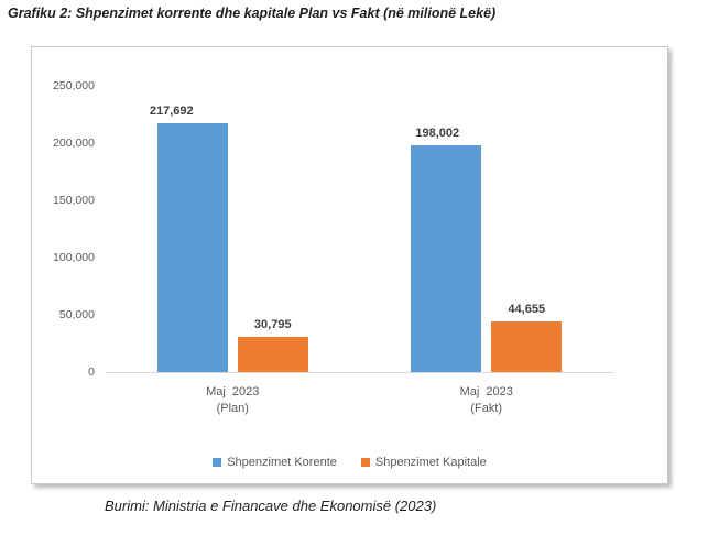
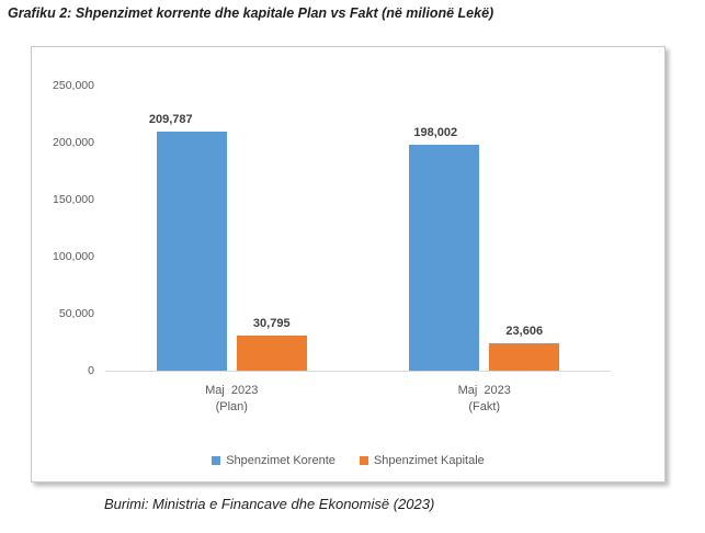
Shpenzimet Korente/Maj 2023 (Plan): 217,692 -> 209,787
Shpenzimet Kapitale/Maj 2023 (Fakt): 44,655 -> 23,606
